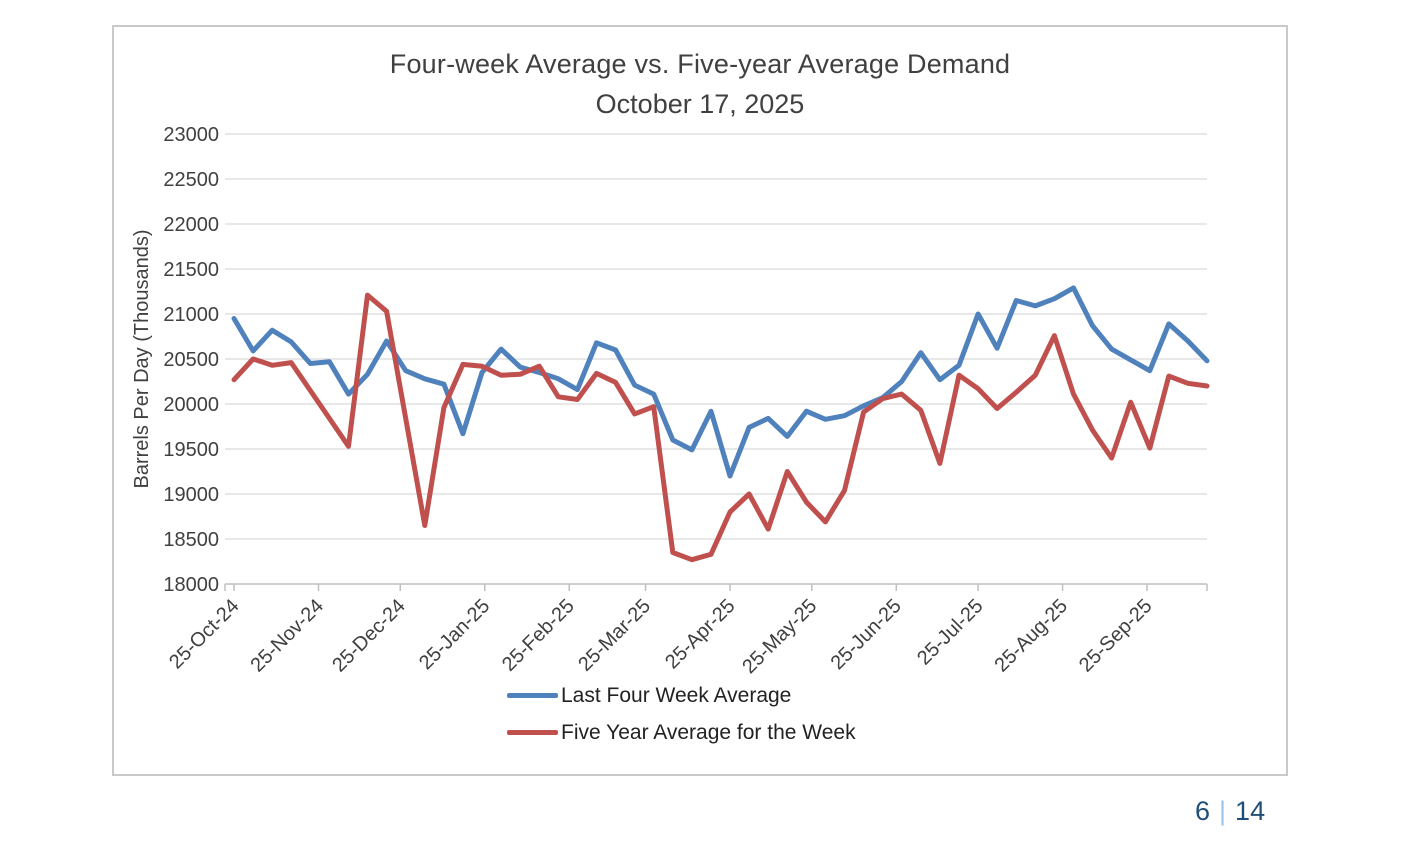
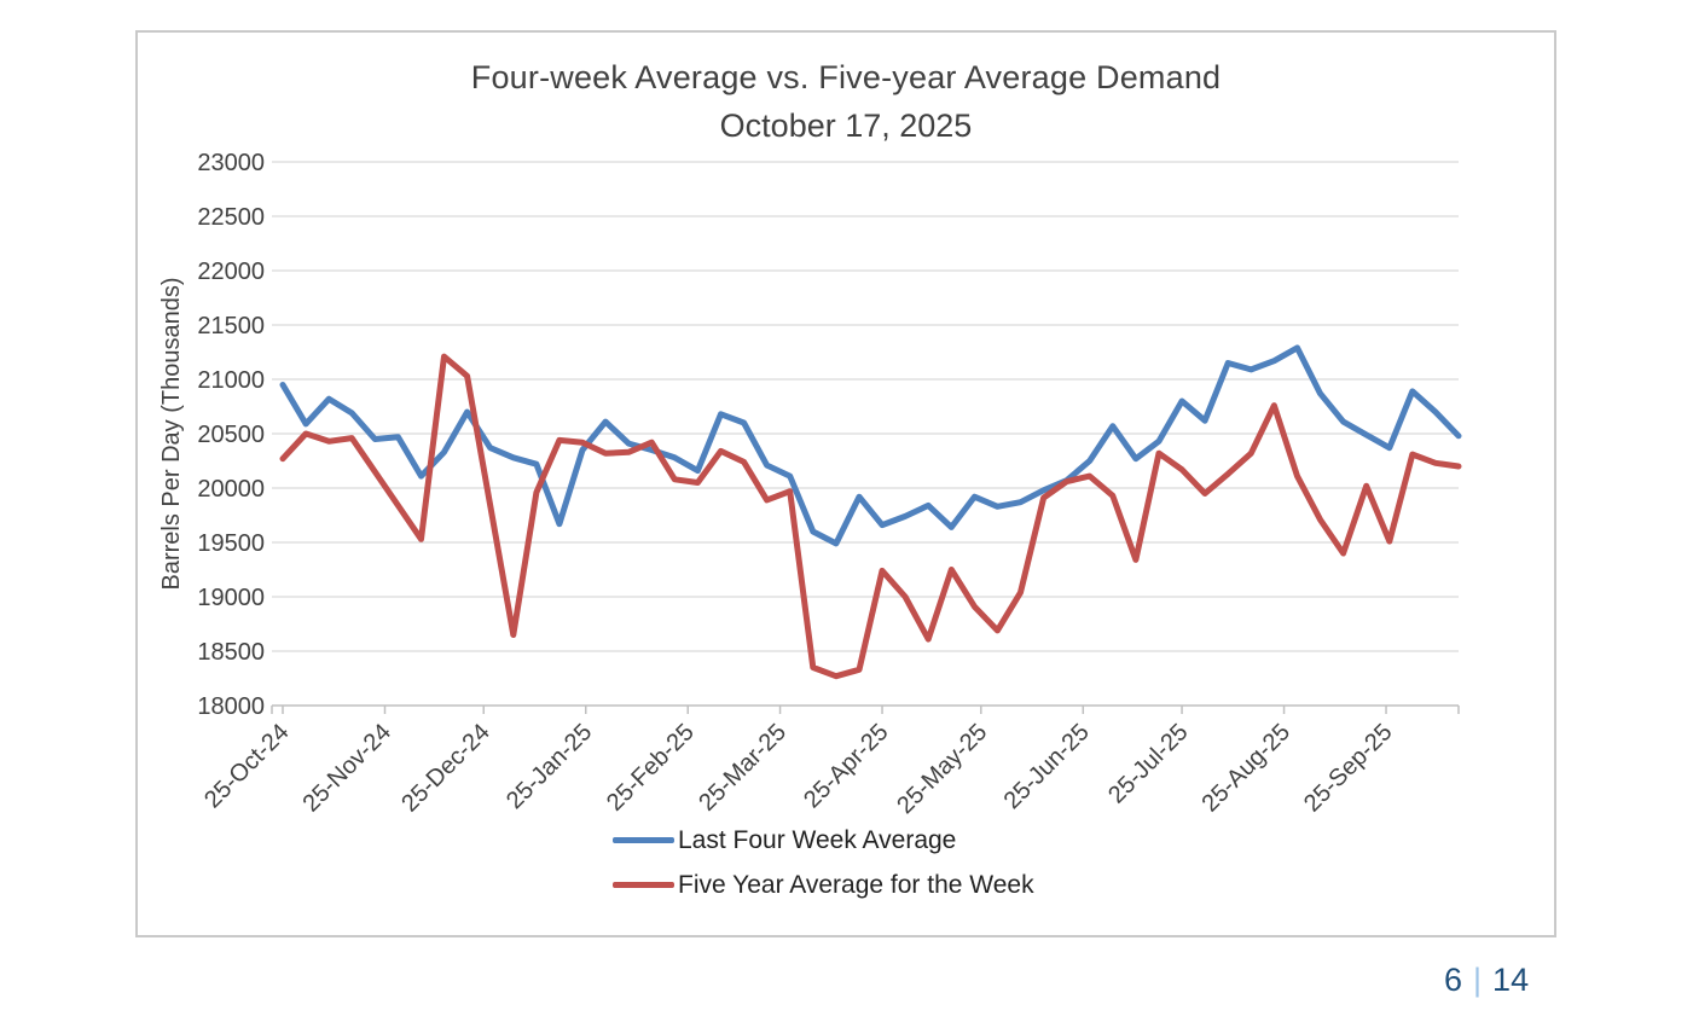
Last Four Week Average/25-Apr-25: 19200 -> 19700
Five Year Average for the Week/25-Apr-25: 18800 -> 19200
Last Four Week Average/25-Jul-25: 21000 -> 20800
